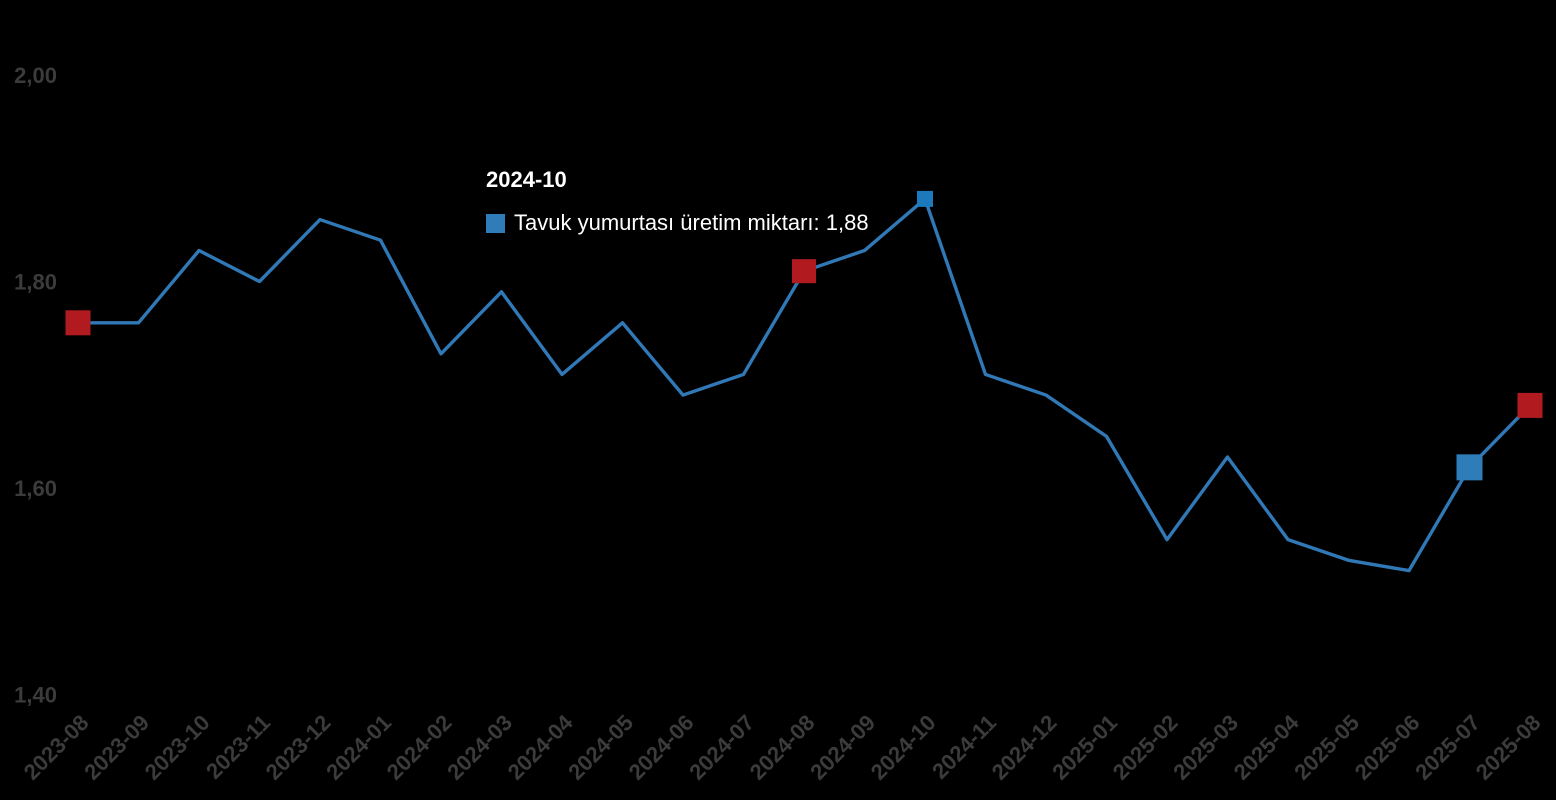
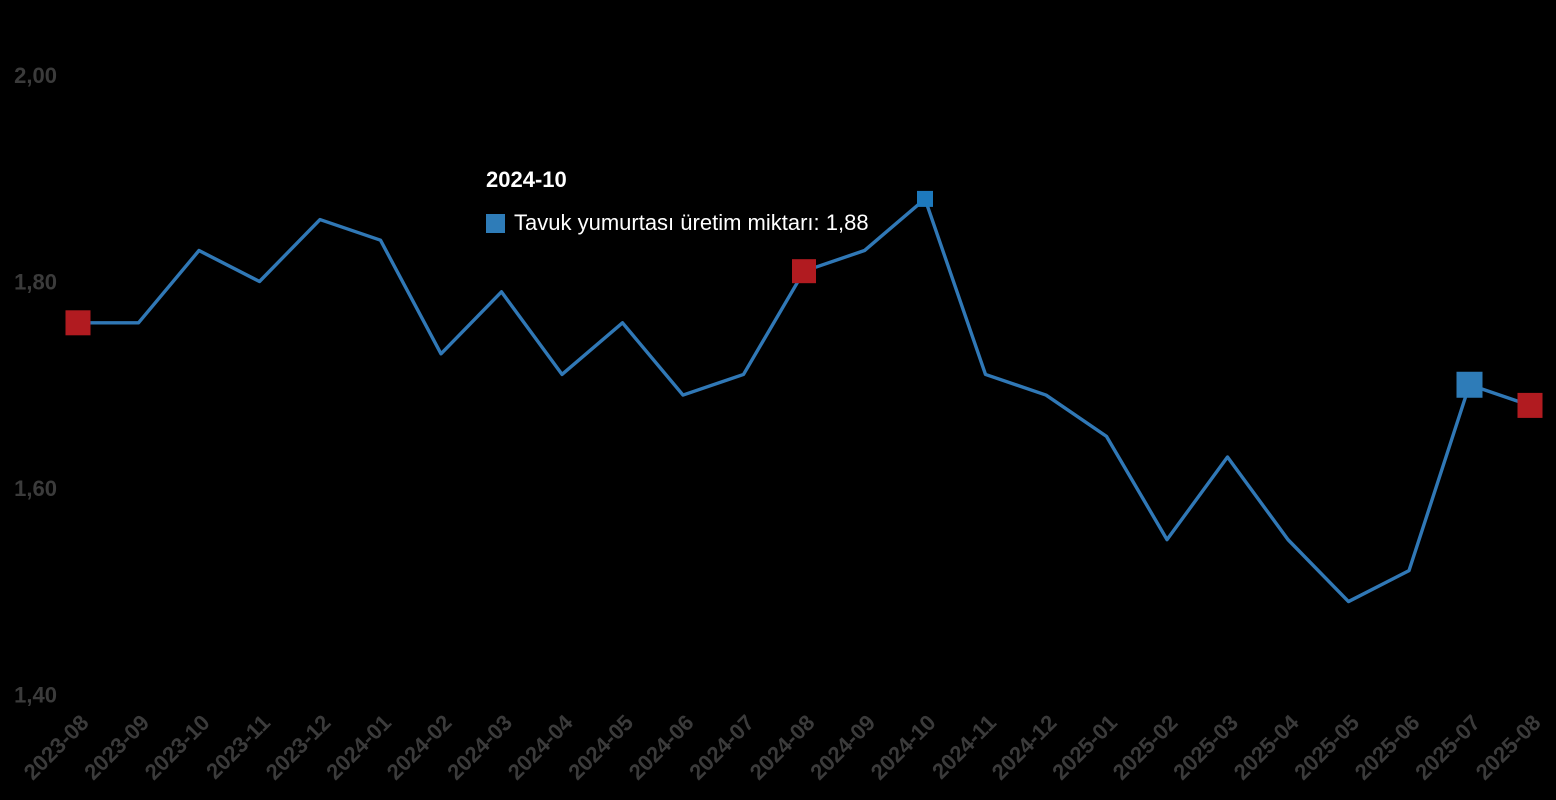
2025-05: 1,53 -> 1,49
2025-07: 1,62 -> 1,70
